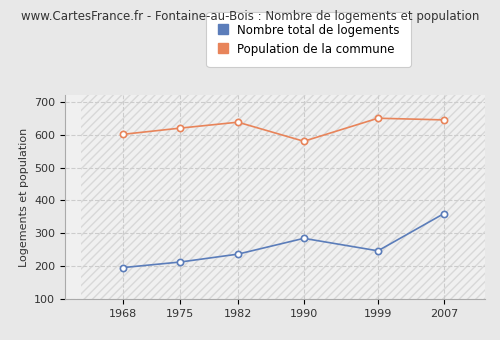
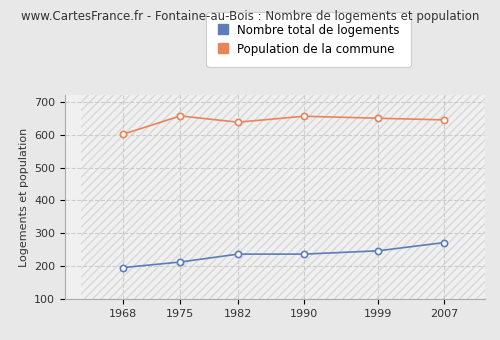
Population de la commune/1975: 620 -> 657
Nombre total de logements/1990: 285 -> 237
Population de la commune/1990: 580 -> 656
Nombre total de logements/2007: 360 -> 272
